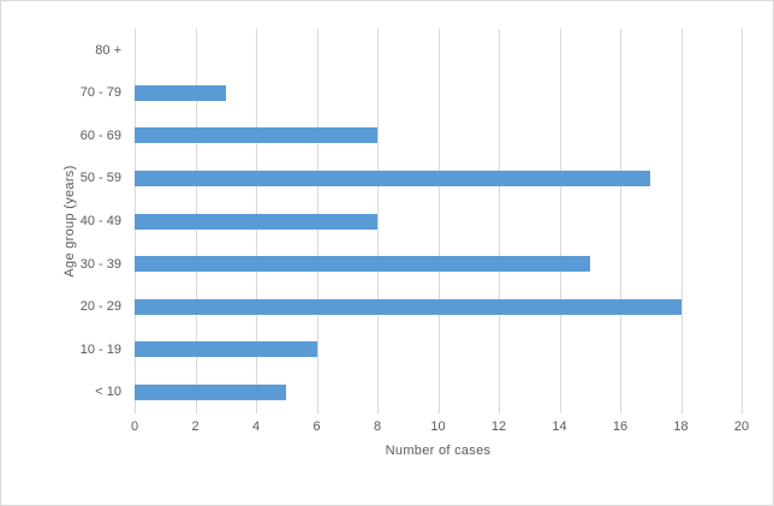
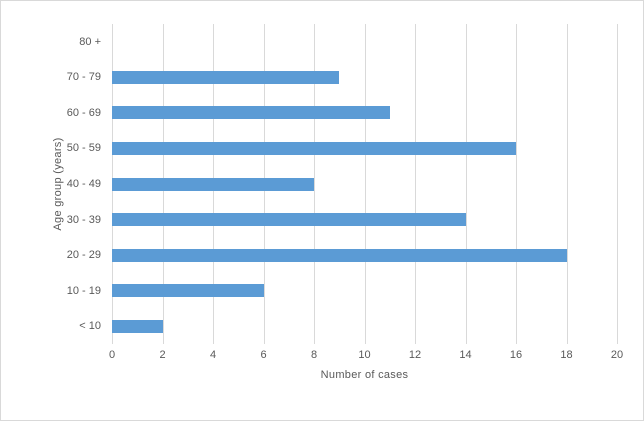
70 - 79: 3 -> 9
60 - 69: 8 -> 11
50 - 59: 17 -> 16
30 - 39: 15 -> 14
< 10: 5 -> 2
